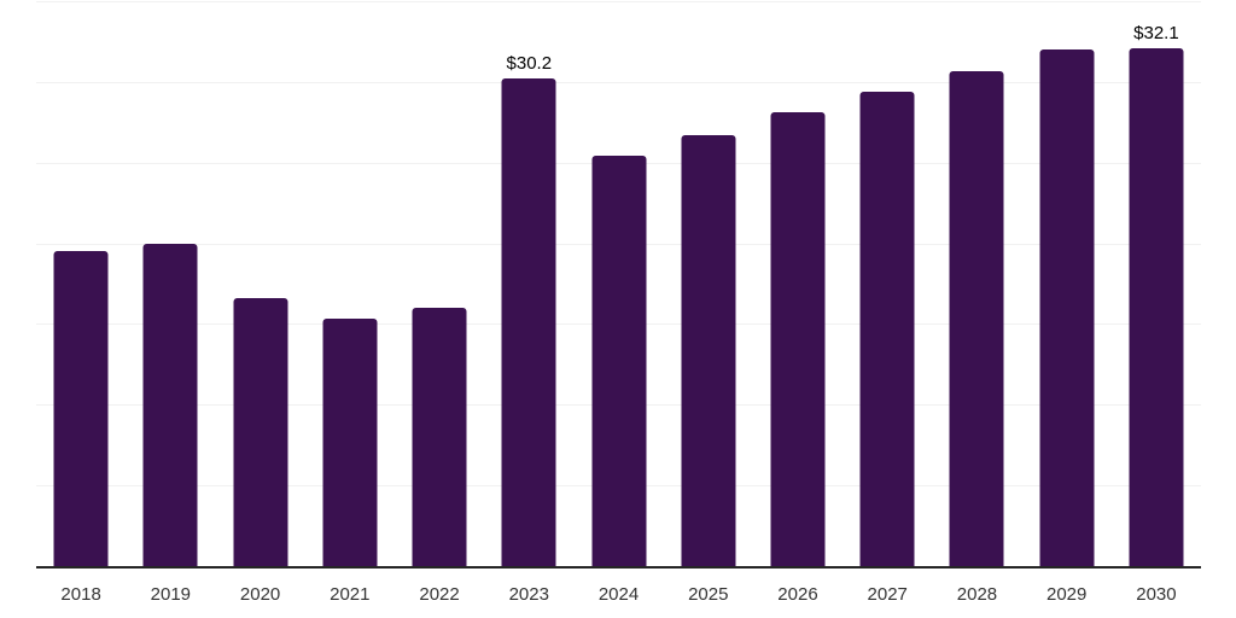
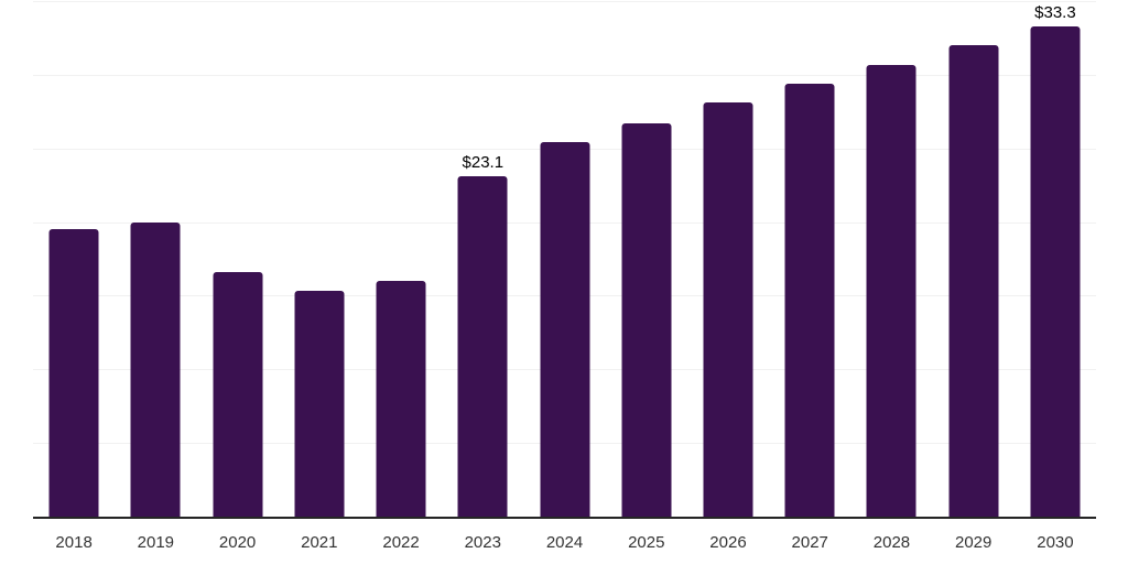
2023: $30.2 -> $23.1
2030: $32.1 -> $33.3
